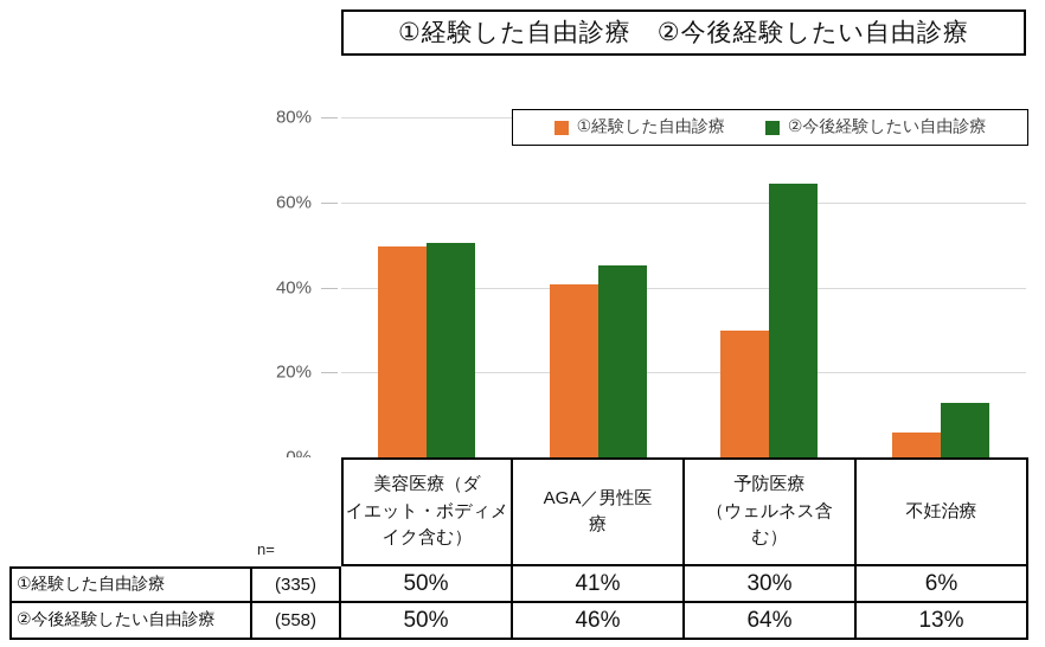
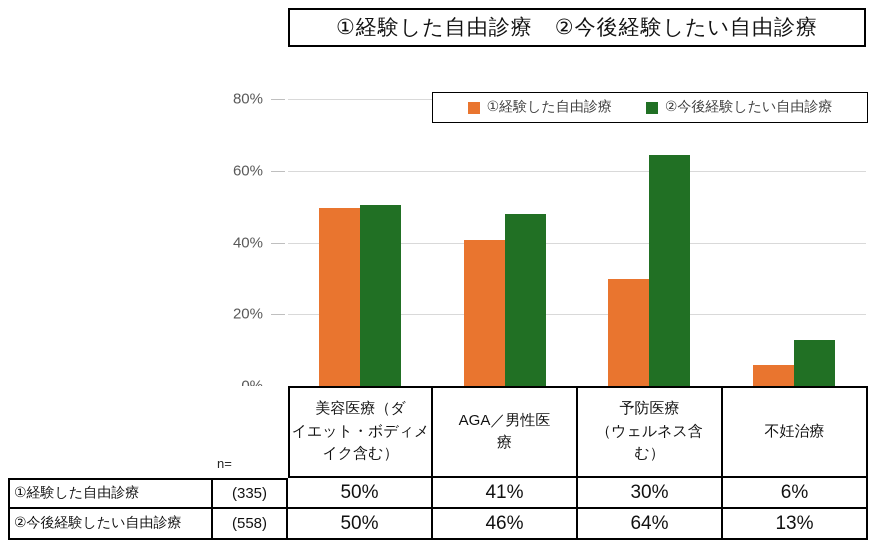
②今後経験したい自由診療/AGA／男性医 療: 45% -> 48%
